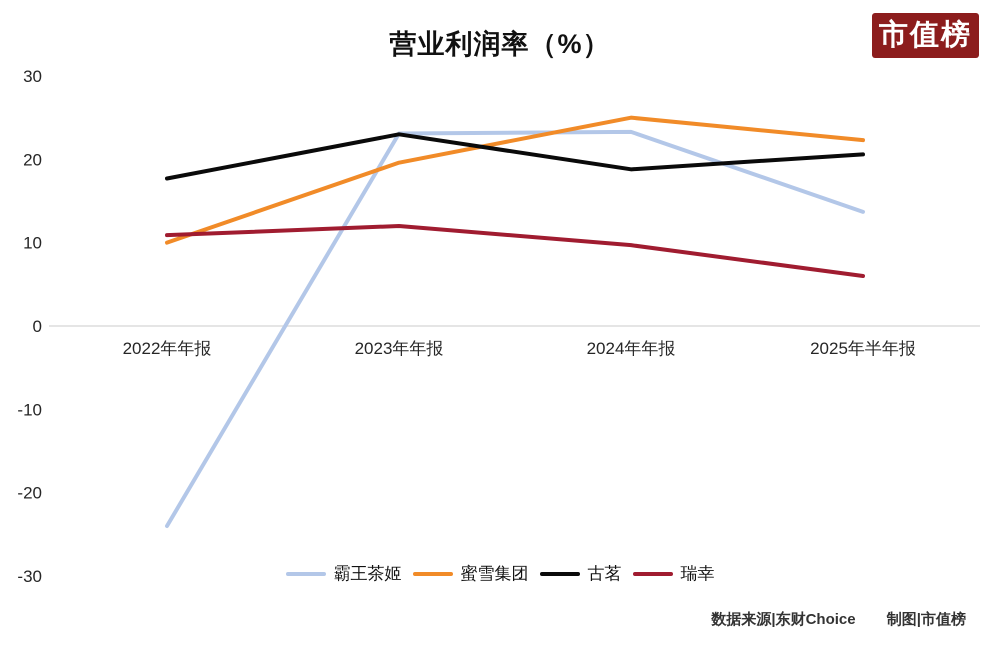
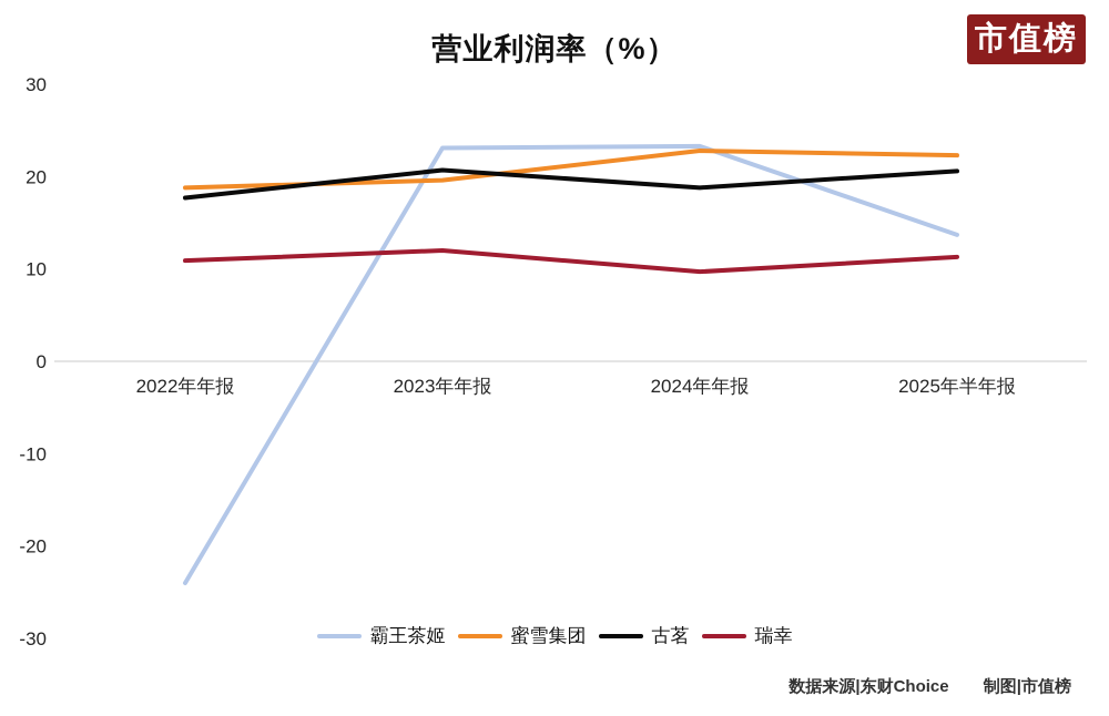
蜜雪集团/2022年年报: 10 -> 19
古茗/2023年年报: 23 -> 21
蜜雪集团/2024年年报: 25 -> 23
瑞幸/2025年半年报: 6 -> 11
